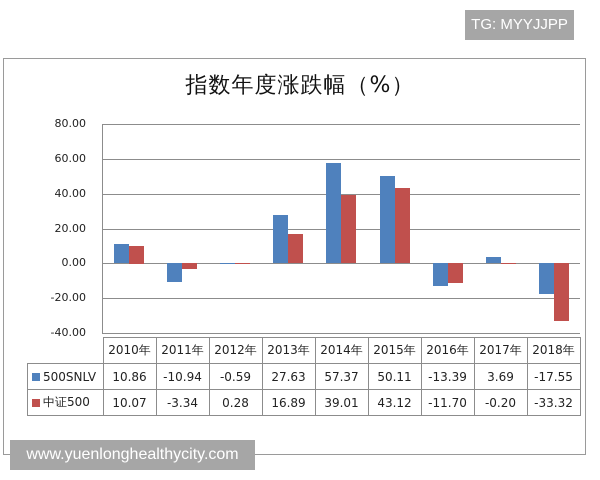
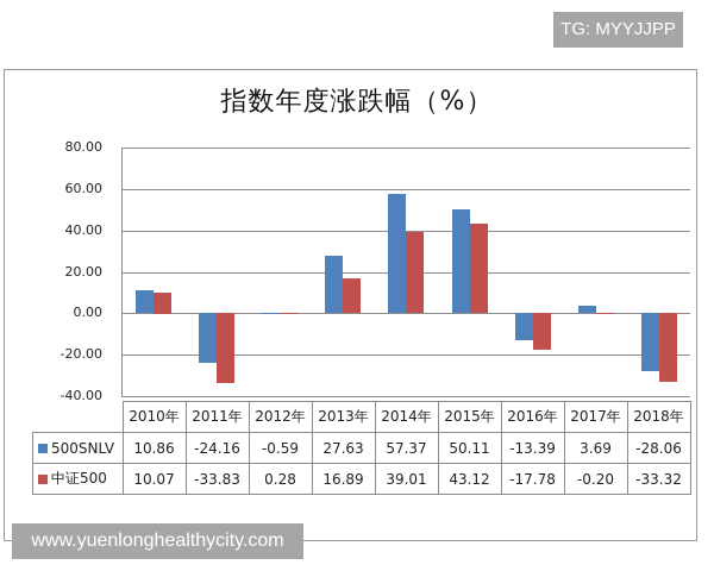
500SNLV/2011年: -10.94 -> -24.16
中证500/2011年: -3.34 -> -33.83
中证500/2016年: -11.70 -> -17.78
500SNLV/2018年: -17.55 -> -28.06
